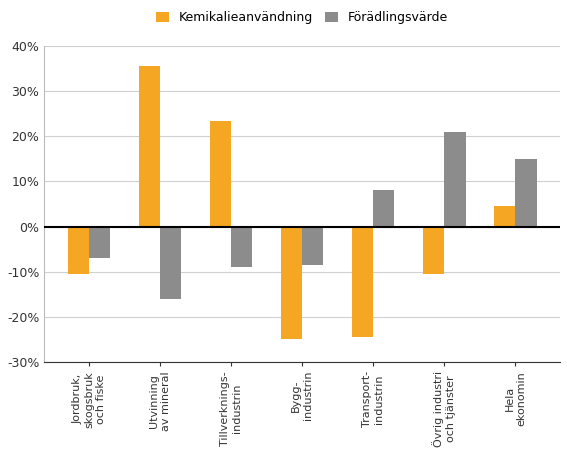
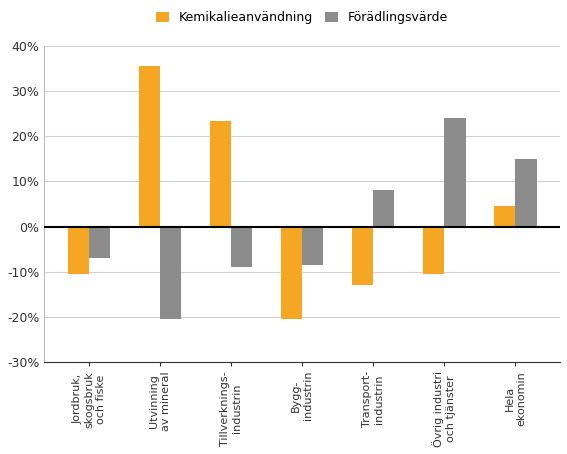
Förädlingsvärde/Utvinning av mineral: -16.0% -> -20.5%
Kemikalieanvändning/Bygg- industrin: -25.0% -> -20.5%
Kemikalieanvändning/Transport- industrin: -24.5% -> -13.0%
Förädlingsvärde/Övrig industri och tjänster: 21.0% -> 24.0%
